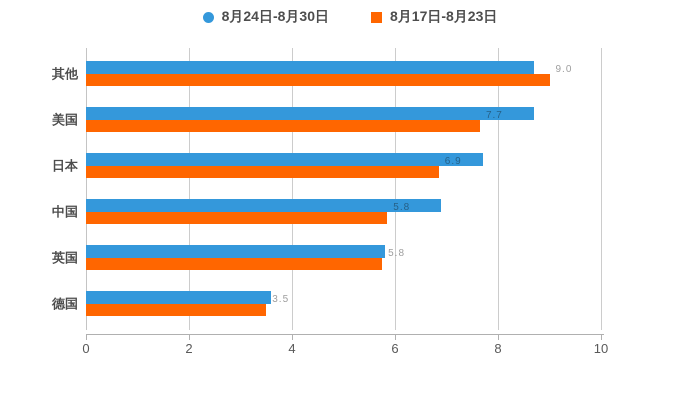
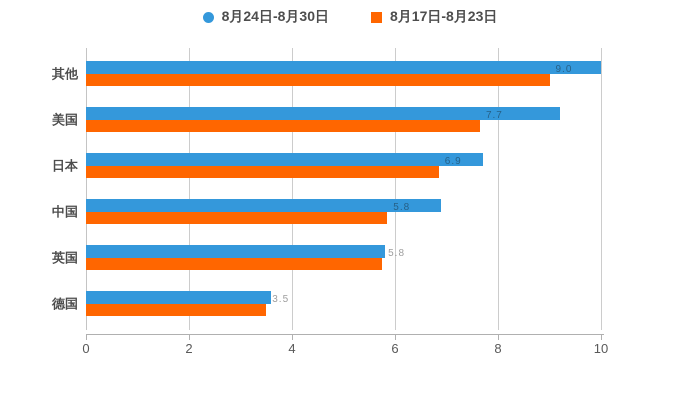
8月24日-8月30日/其他: 8.7 -> 10.0
8月24日-8月30日/美国: 8.7 -> 9.2
